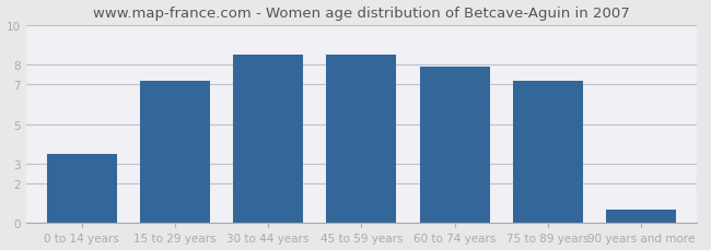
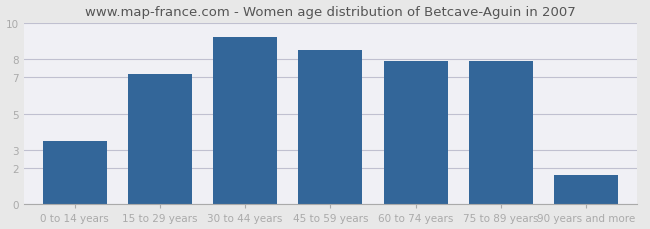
30 to 44 years: 8.5 -> 9.2
75 to 89 years: 7.2 -> 7.9
90 years and more: 0.7 -> 1.6
